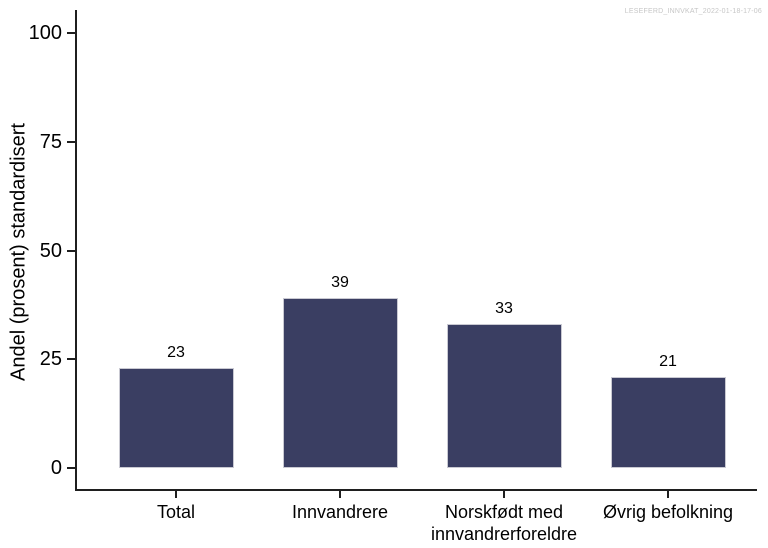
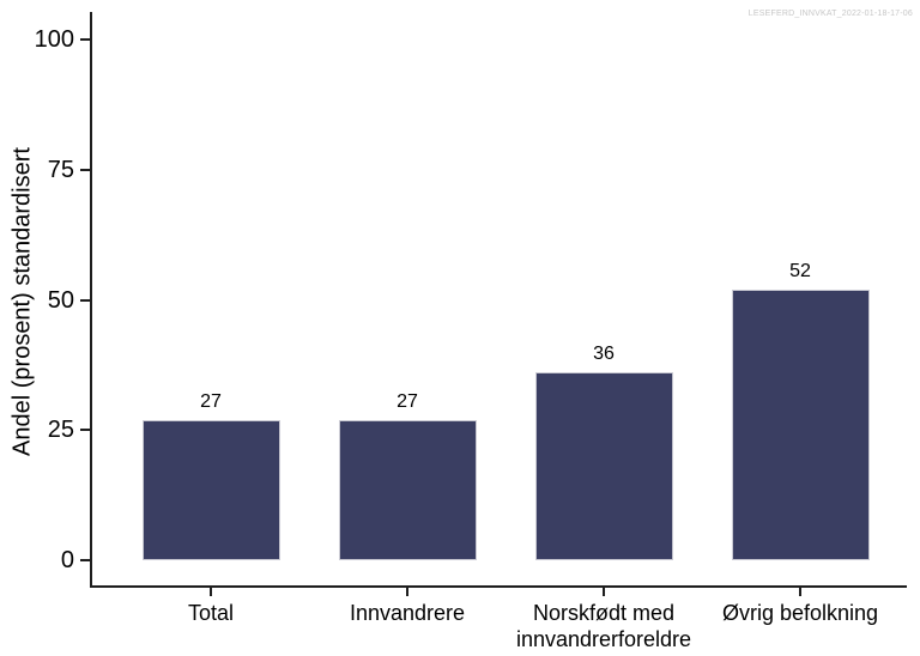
Total: 23 -> 27
Innvandrere: 39 -> 27
Norskfødt med innvandrerforeldre: 33 -> 36
Øvrig befolkning: 21 -> 52
